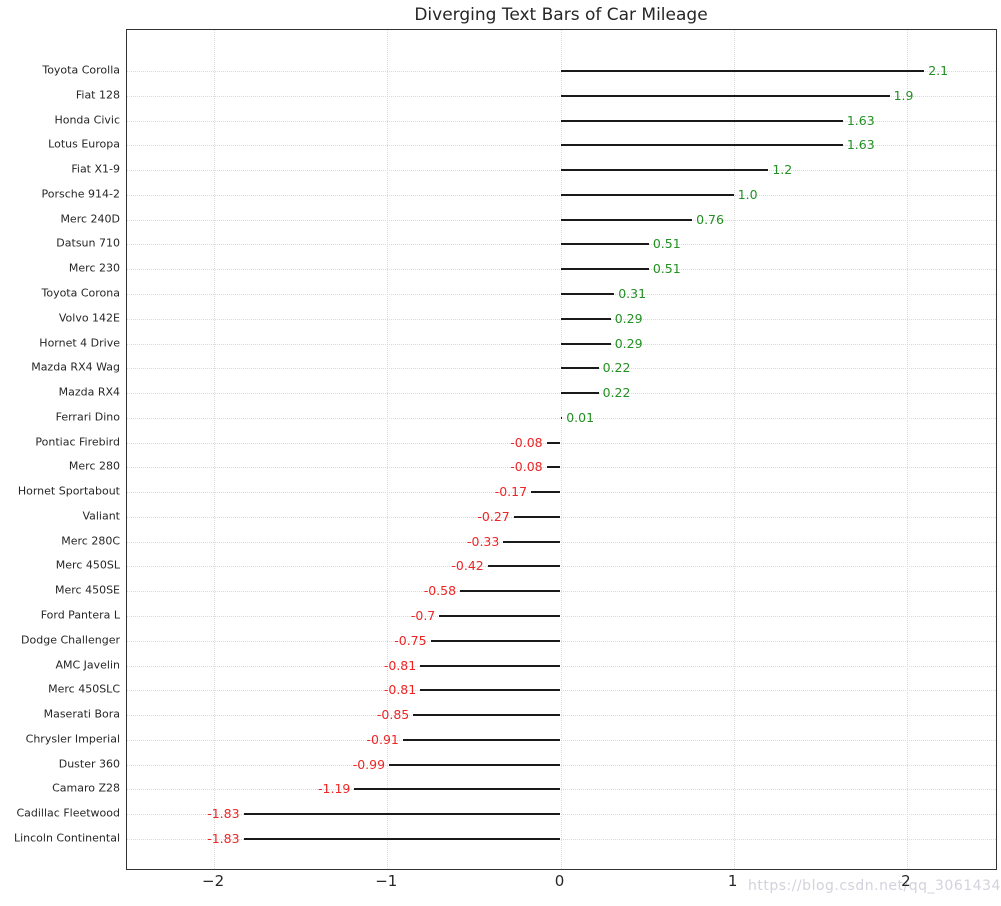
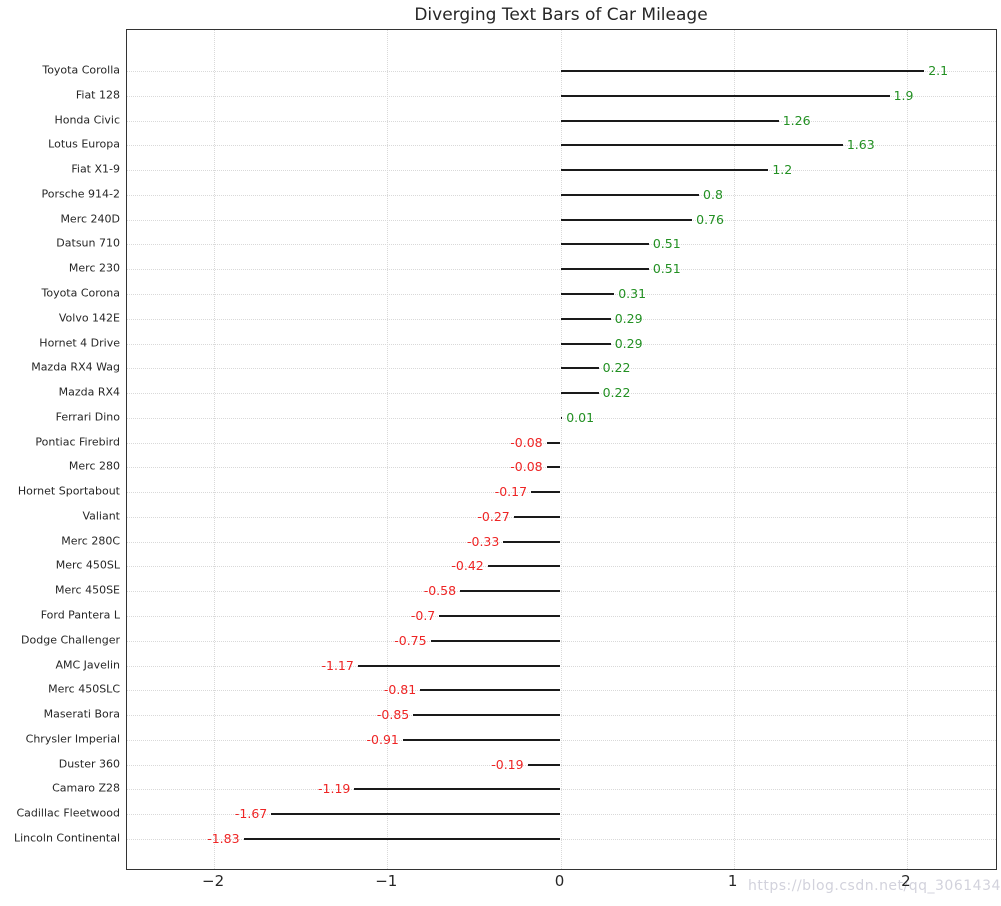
Honda Civic: 1.63 -> 1.26
Porsche 914-2: 1.0 -> 0.8
AMC Javelin: -0.81 -> -1.17
Duster 360: -0.99 -> -0.19
Cadillac Fleetwood: -1.83 -> -1.67
